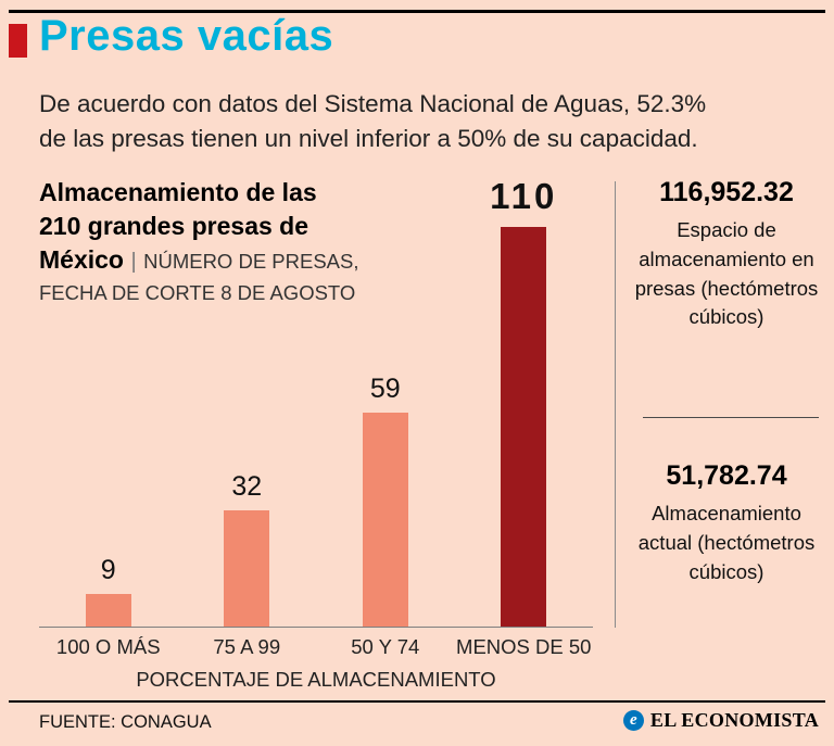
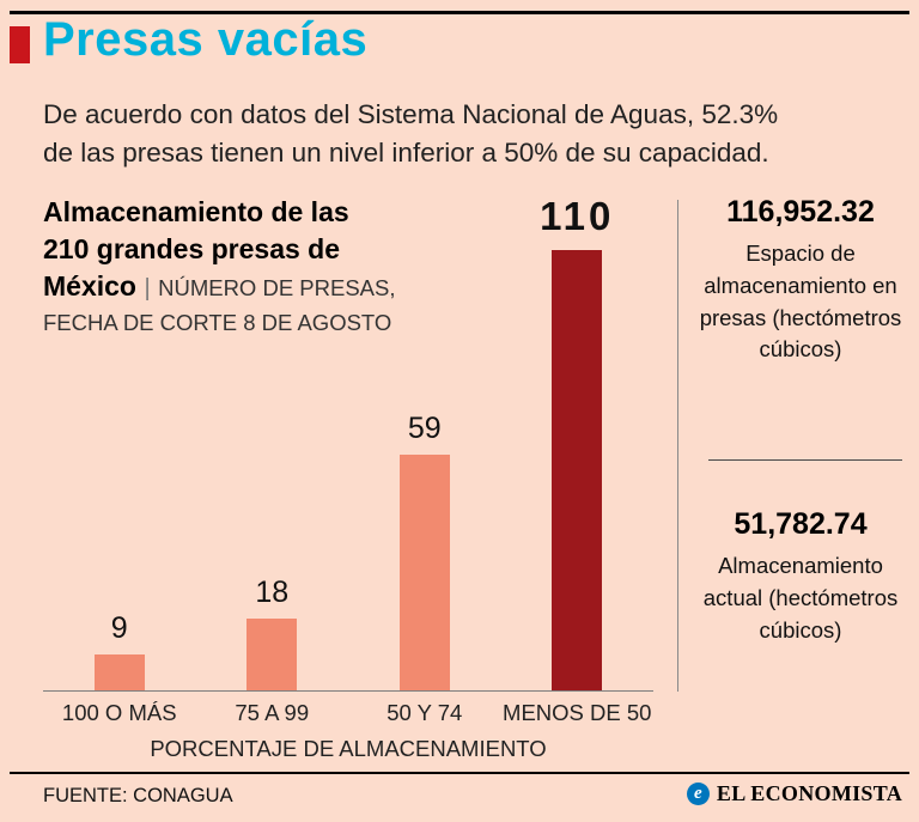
75 A 99: 32 -> 18
